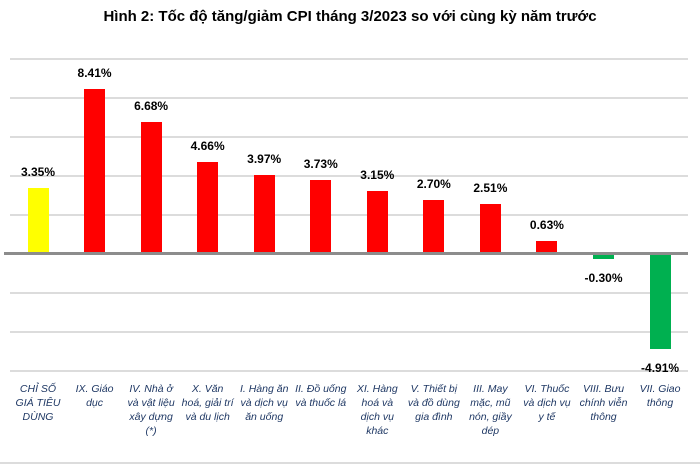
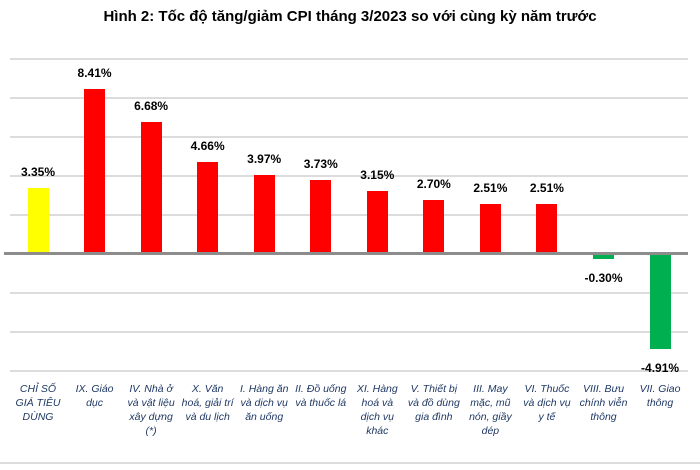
VI. Thuốc và dịch vụ y tế: 0.63% -> 2.51%
